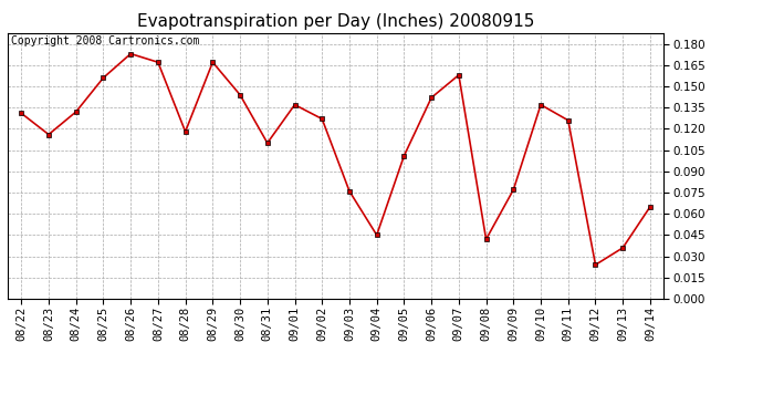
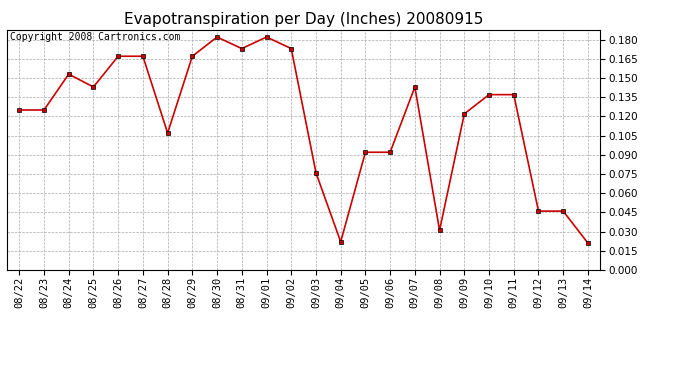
08/22: 0.131 -> 0.125
08/23: 0.116 -> 0.125
08/24: 0.132 -> 0.153
08/25: 0.156 -> 0.143
08/26: 0.173 -> 0.167
08/28: 0.118 -> 0.107
08/30: 0.144 -> 0.182
08/31: 0.110 -> 0.173
09/01: 0.137 -> 0.182
09/02: 0.127 -> 0.173
09/04: 0.045 -> 0.022
09/05: 0.101 -> 0.092
09/06: 0.142 -> 0.092
09/07: 0.158 -> 0.143
09/08: 0.042 -> 0.031
09/09: 0.077 -> 0.122
09/11: 0.126 -> 0.137
09/12: 0.024 -> 0.046
09/13: 0.036 -> 0.046
09/14: 0.065 -> 0.021
